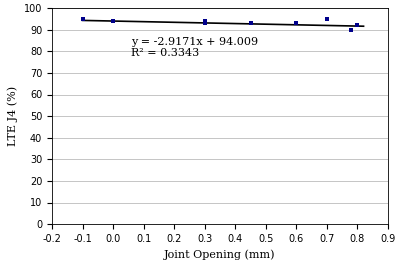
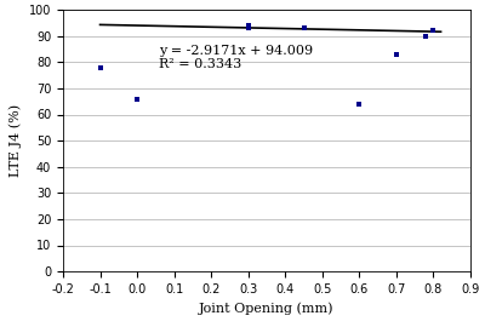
-0.1: 95 -> 78
0.0: 94 -> 66
0.6: 93 -> 64
0.7: 95 -> 83
